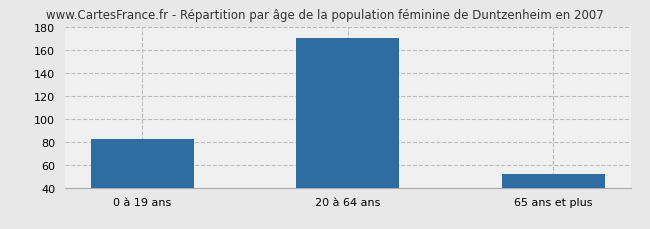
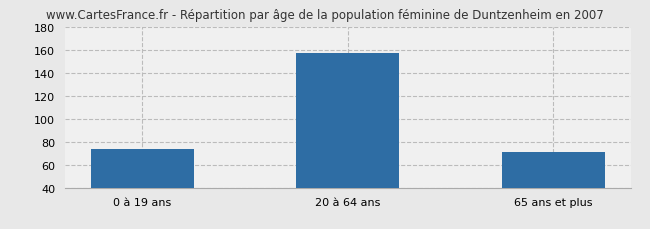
0 à 19 ans: 82 -> 74
20 à 64 ans: 170 -> 157
65 ans et plus: 52 -> 71
